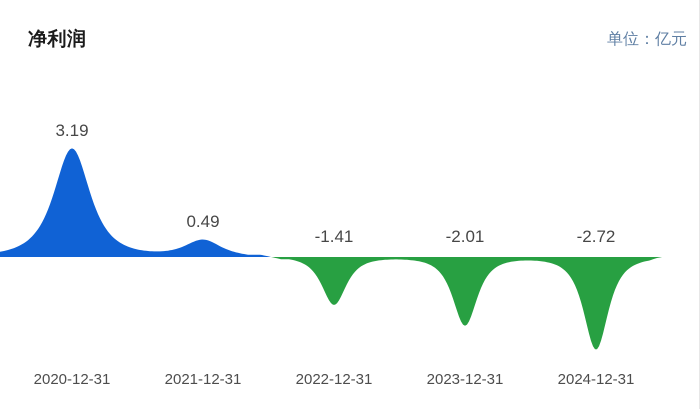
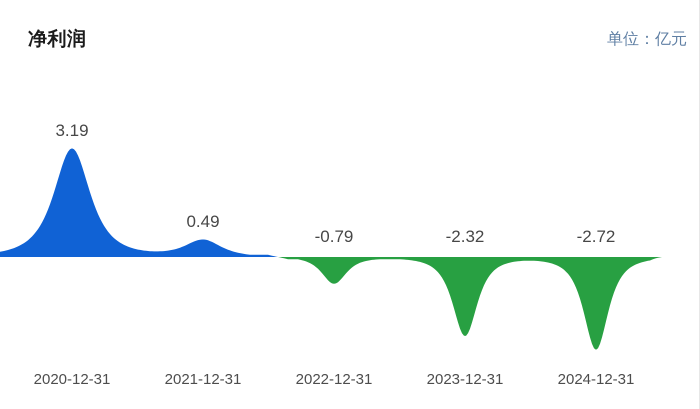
2022-12-31: -1.41 -> -0.79
2023-12-31: -2.01 -> -2.32
